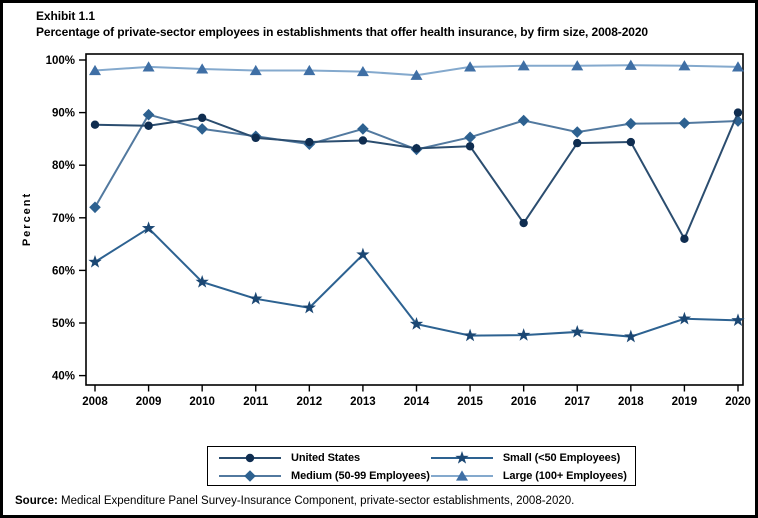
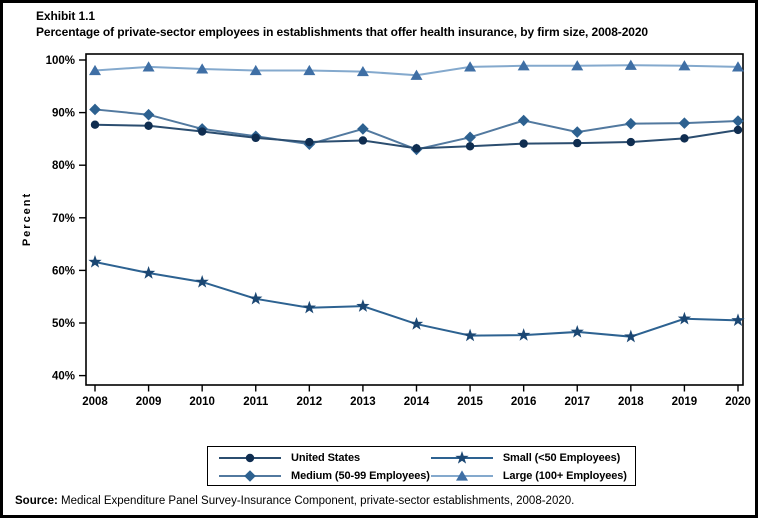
Medium (50-99 Employees)/2008: 72% -> 91%
Small (<50 Employees)/2009: 68% -> 60%
United States/2010: 89% -> 86%
Small (<50 Employees)/2013: 63% -> 53%
United States/2016: 69% -> 84%
United States/2019: 66% -> 85%
United States/2020: 90% -> 87%
